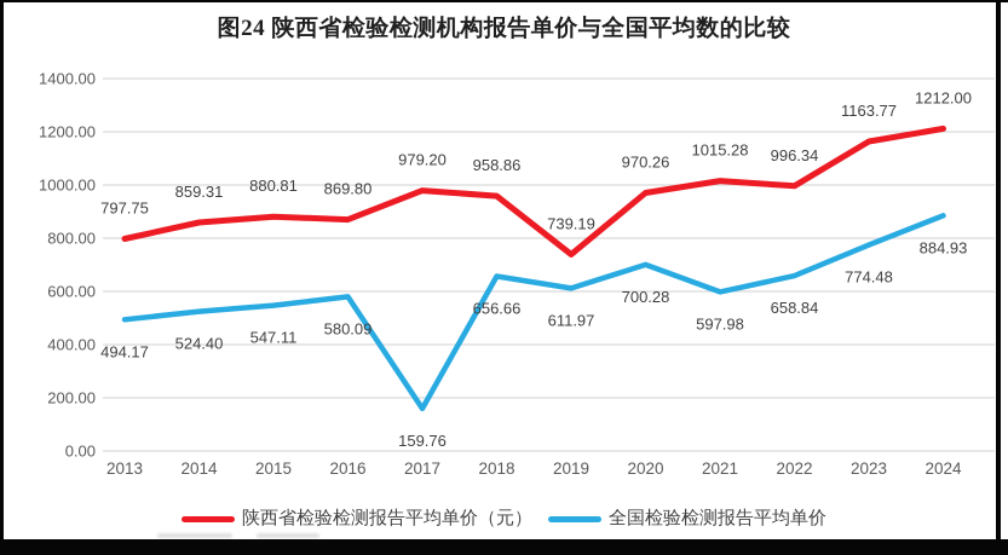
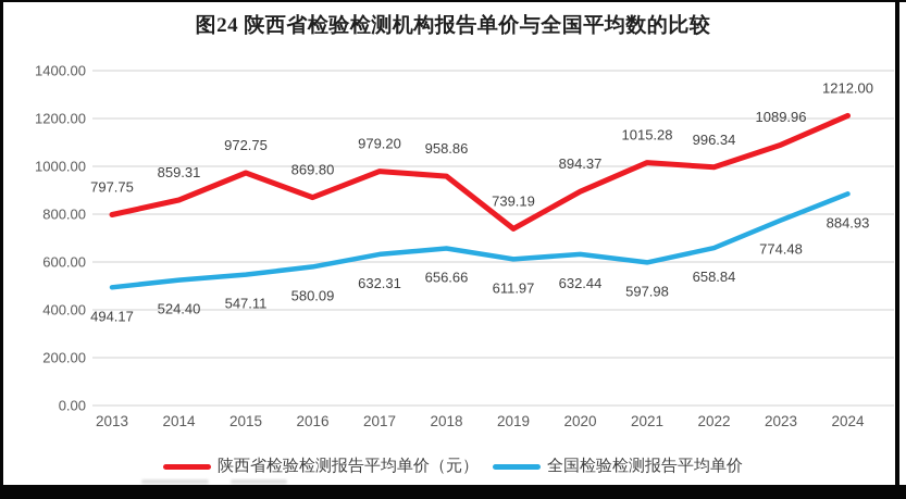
陕西省检验检测报告平均单价（元）/2015: 880.81 -> 972.75
全国检验检测报告平均单价/2017: 159.76 -> 632.31
陕西省检验检测报告平均单价（元）/2020: 970.26 -> 894.37
全国检验检测报告平均单价/2020: 700.28 -> 632.44
陕西省检验检测报告平均单价（元）/2023: 1163.77 -> 1089.96
